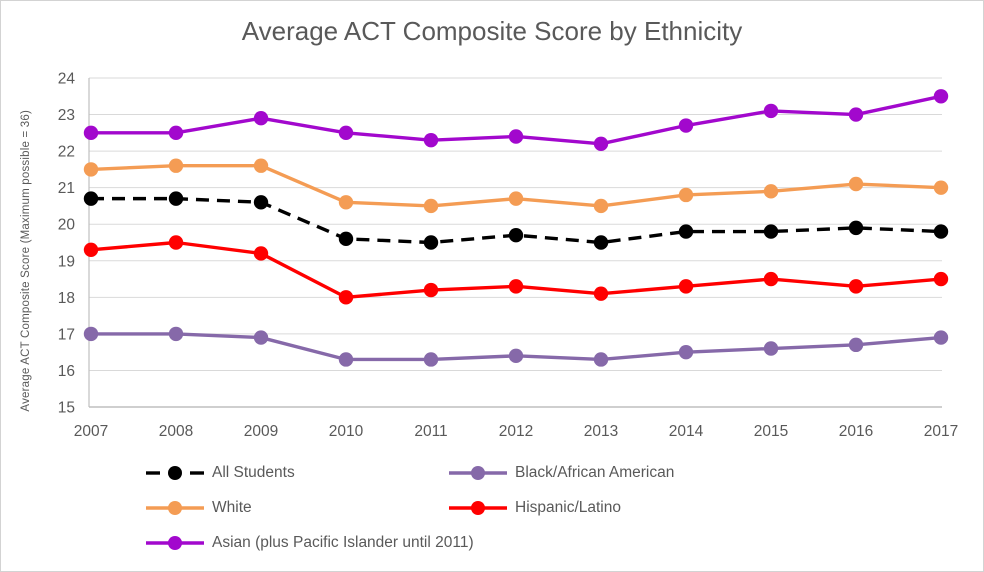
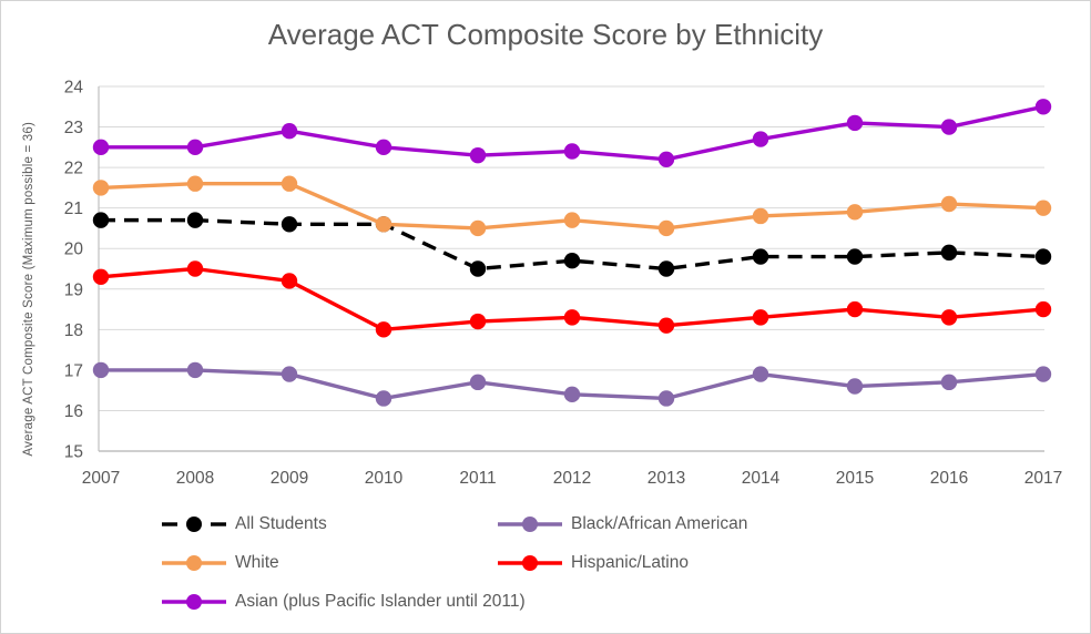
All Students/2010: 19.6 -> 20.6
Black/African American/2011: 16.3 -> 16.7
Black/African American/2014: 16.5 -> 16.9
